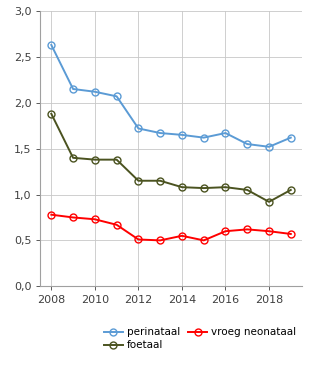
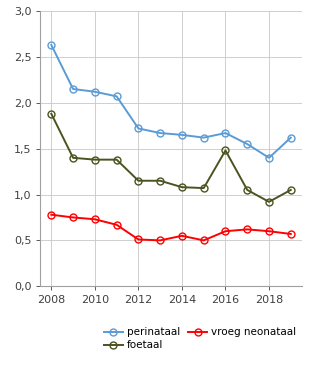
foetaal/2016: 1,08 -> 1,48
perinataal/2018: 1,52 -> 1,40
